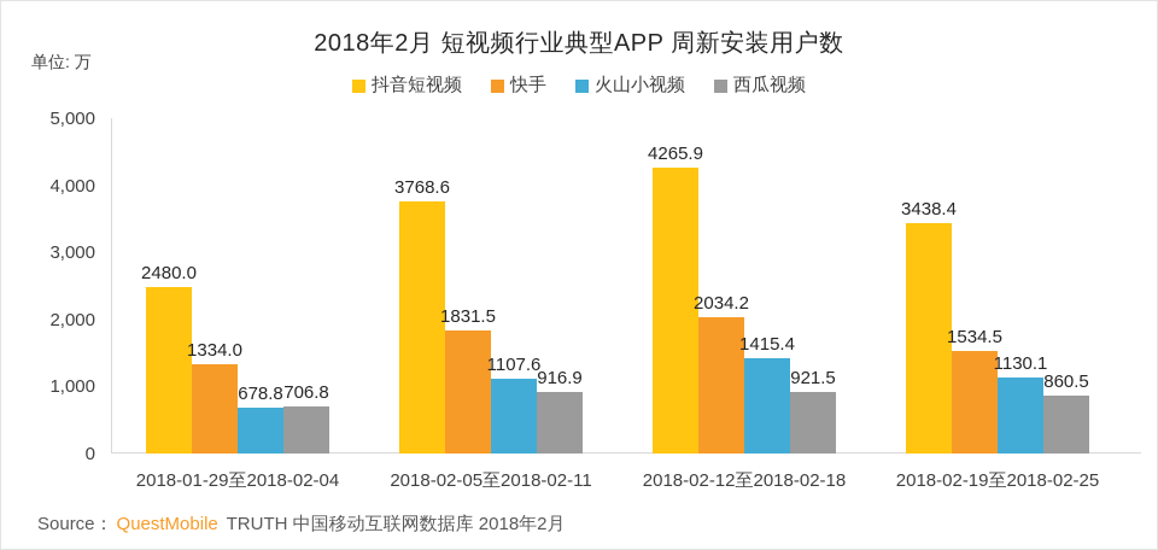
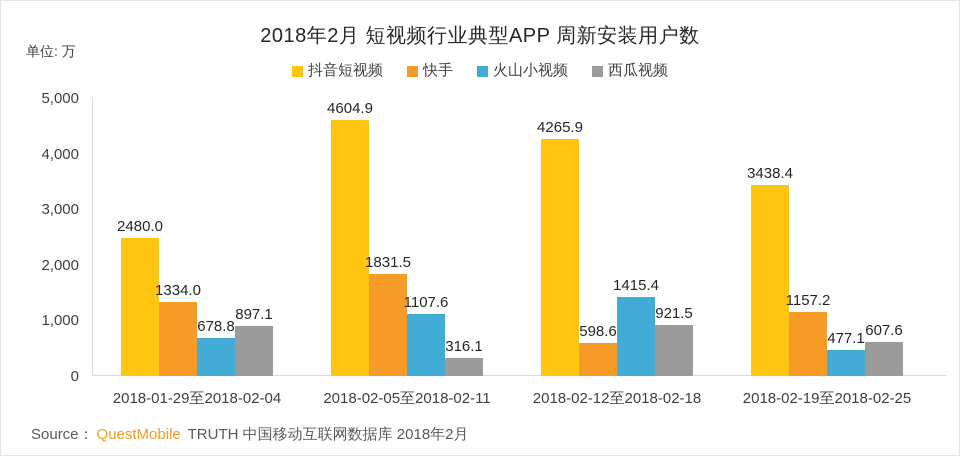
西瓜视频/2018-01-29至2018-02-04: 706.8 -> 897.1
抖音短视频/2018-02-05至2018-02-11: 3768.6 -> 4604.9
西瓜视频/2018-02-05至2018-02-11: 916.9 -> 316.1
快手/2018-02-12至2018-02-18: 2034.2 -> 598.6
快手/2018-02-19至2018-02-25: 1534.5 -> 1157.2
火山小视频/2018-02-19至2018-02-25: 1130.1 -> 477.1
西瓜视频/2018-02-19至2018-02-25: 860.5 -> 607.6
